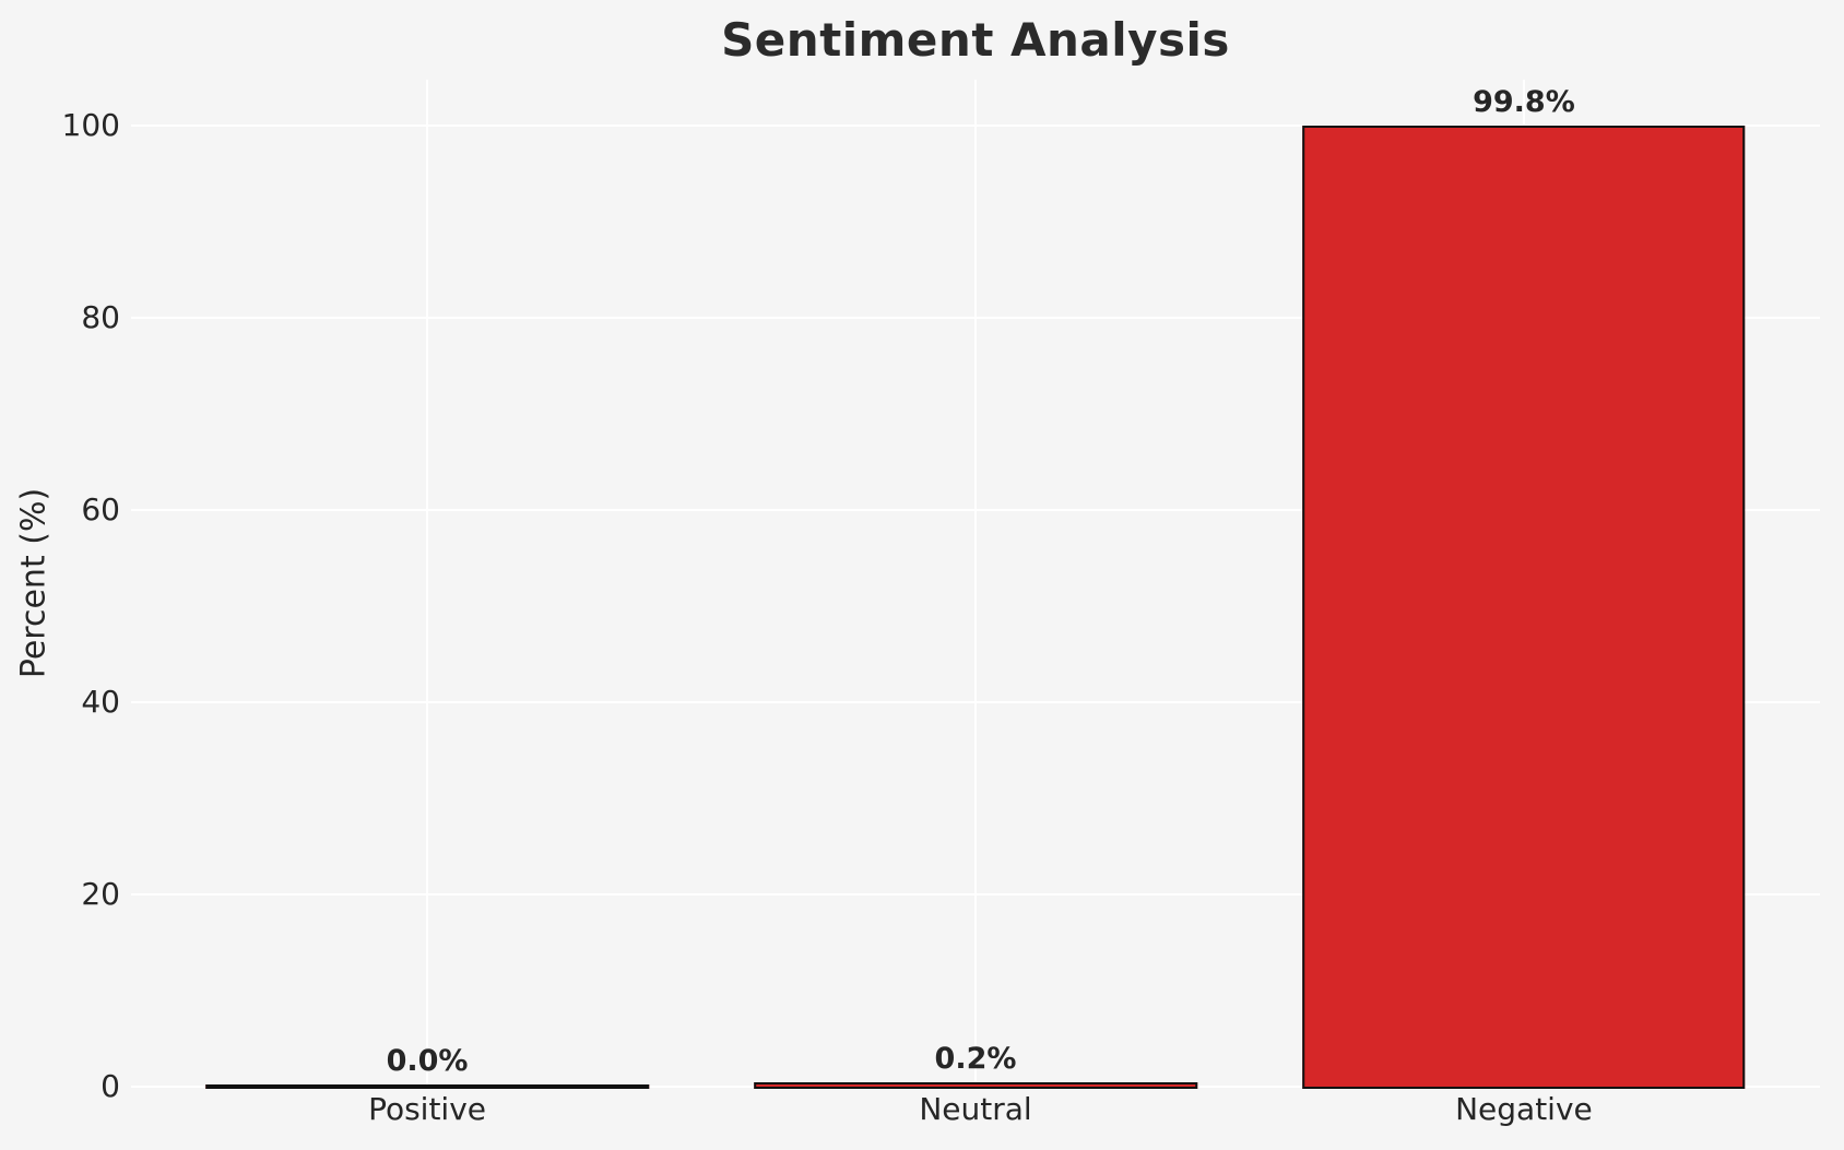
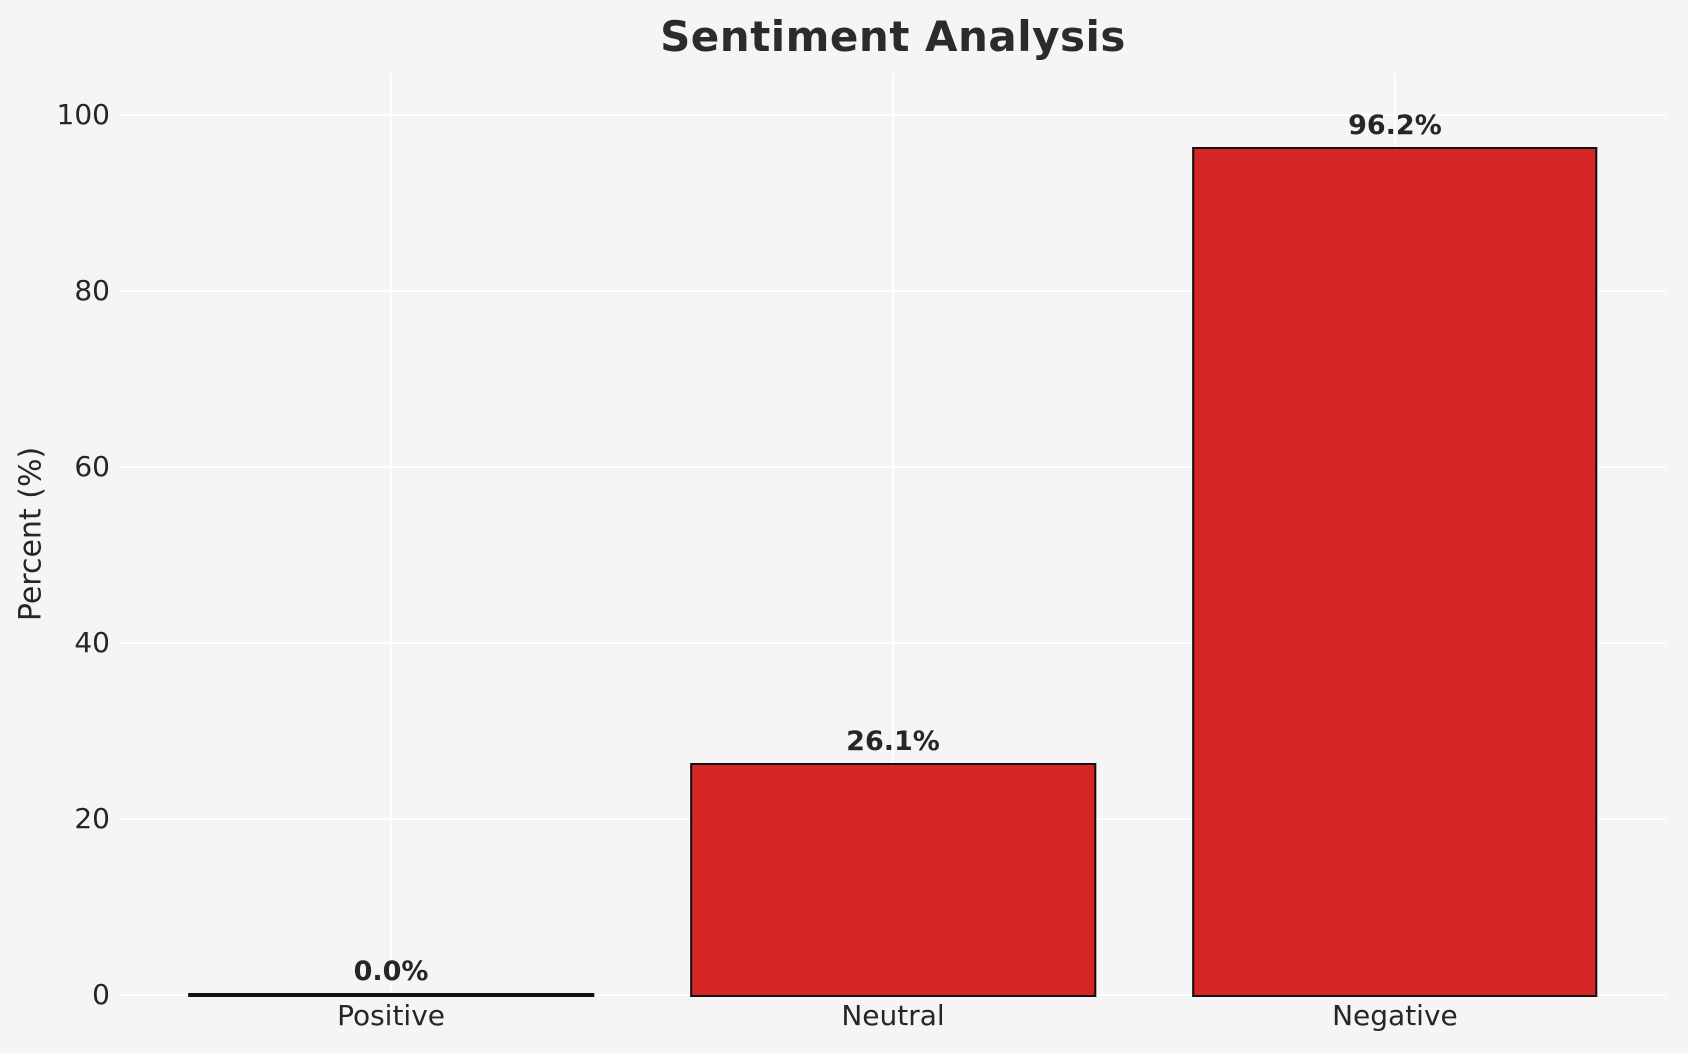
Neutral: 0.2% -> 26.1%
Negative: 99.8% -> 96.2%
